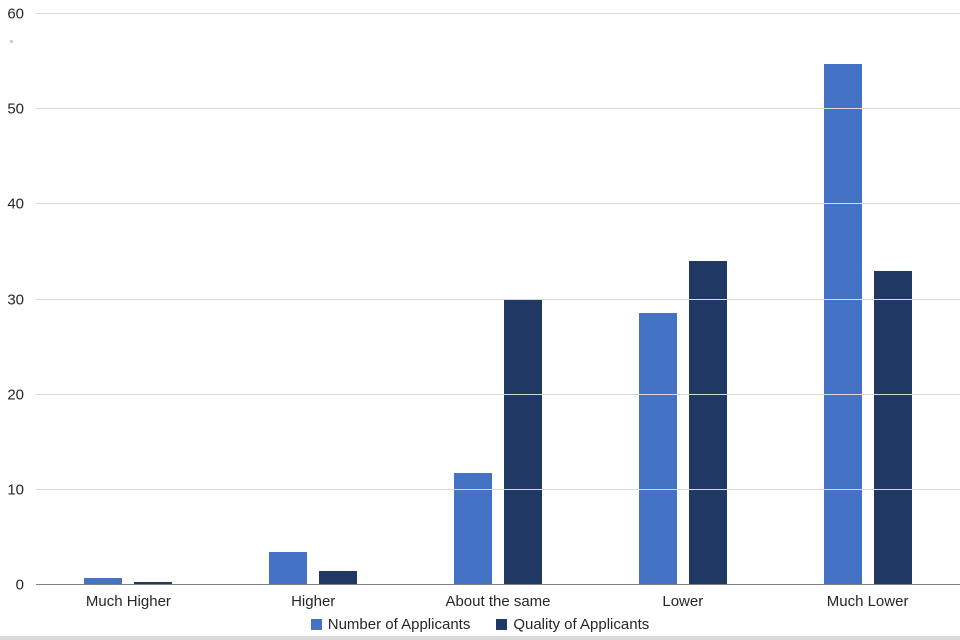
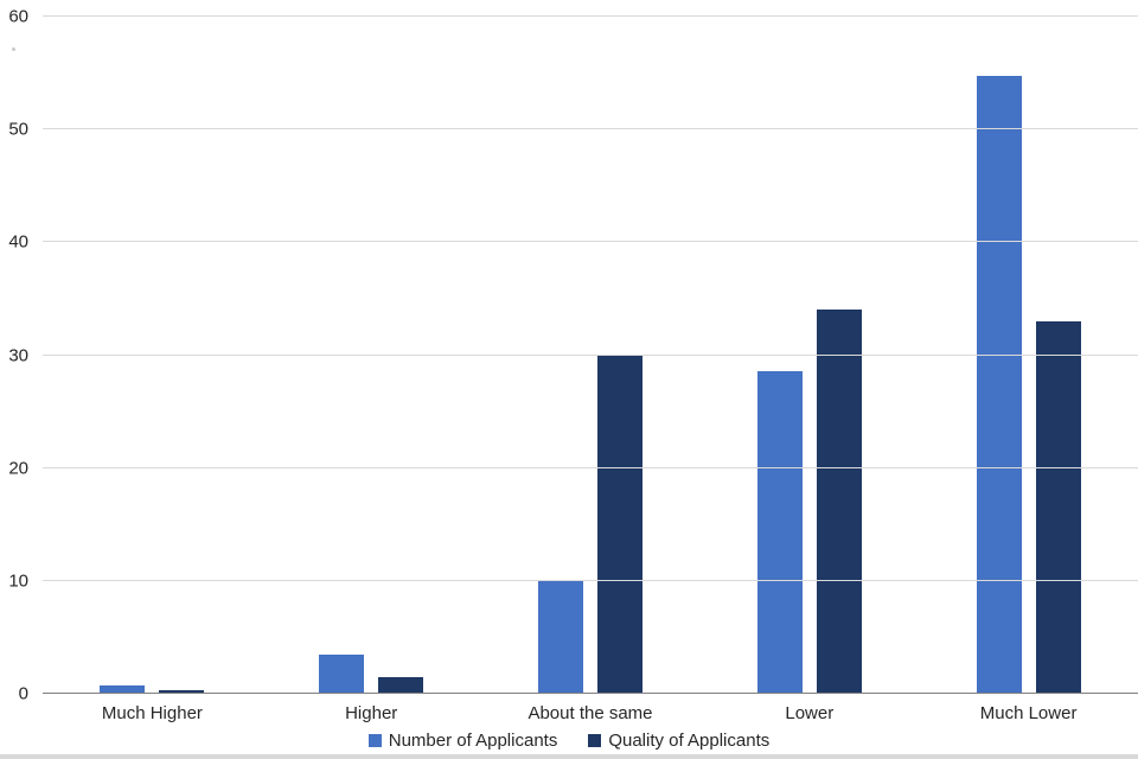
Number of Applicants/About the same: 12 -> 10
